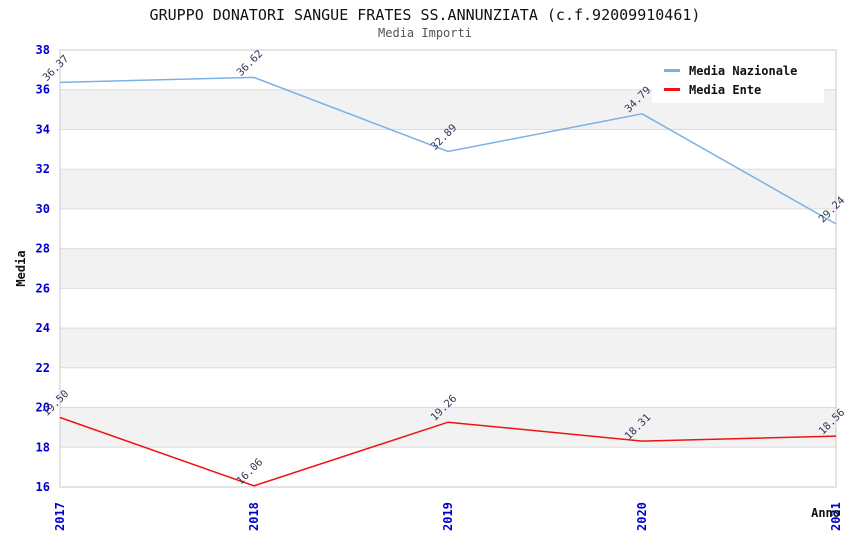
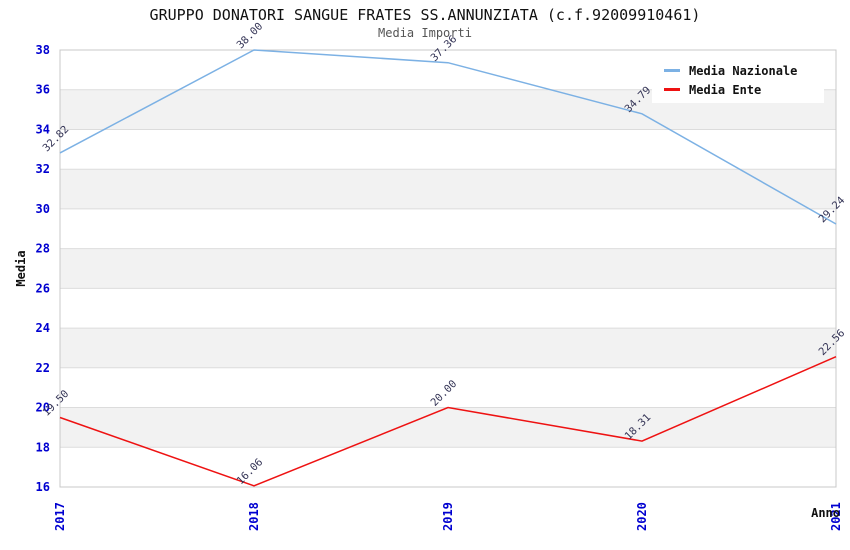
Media Nazionale/2017: 36.37 -> 32.82
Media Nazionale/2018: 36.62 -> 38.00
Media Nazionale/2019: 32.89 -> 37.36
Media Ente/2019: 19.26 -> 20.00
Media Ente/2021: 18.56 -> 22.56
